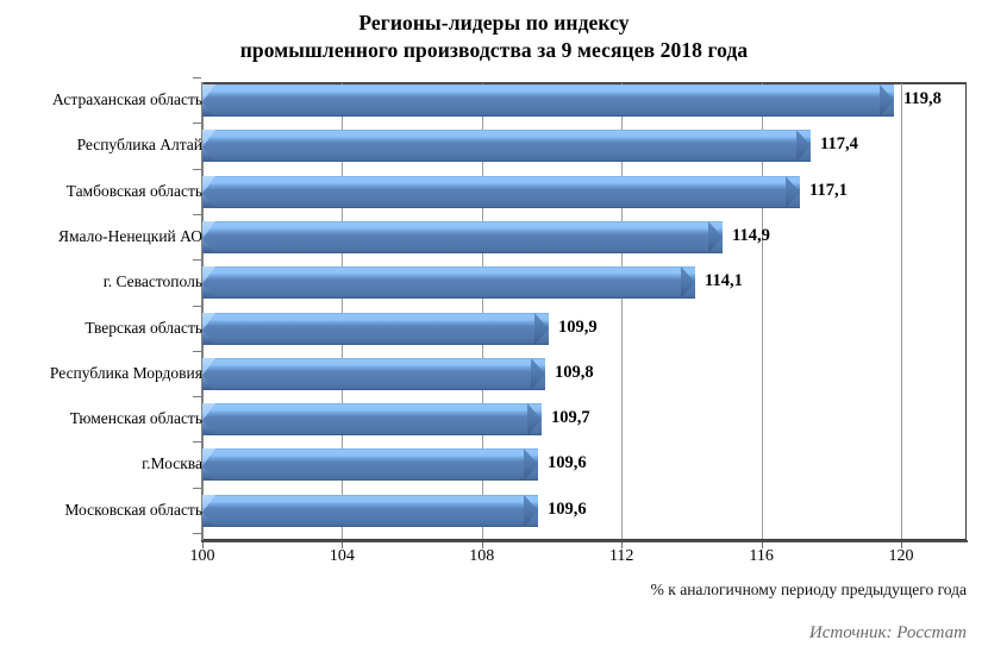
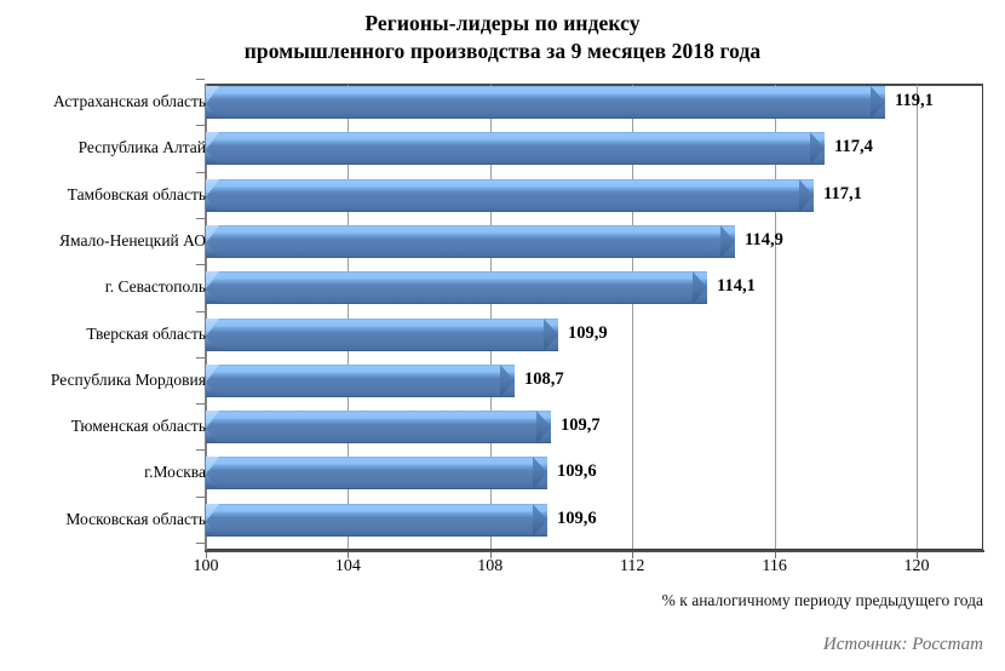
Астраханская область: 119,8 -> 119,1
Республика Мордовия: 109,8 -> 108,7
